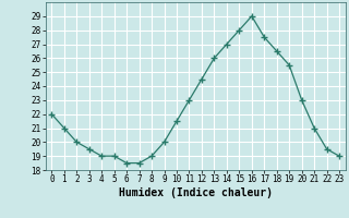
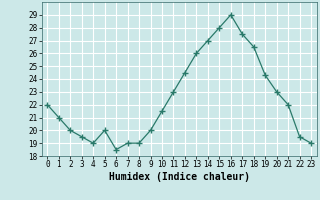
5: 19.0 -> 20.0
7: 18.5 -> 19.0
19: 25.5 -> 24.3
21: 21.0 -> 22.0
